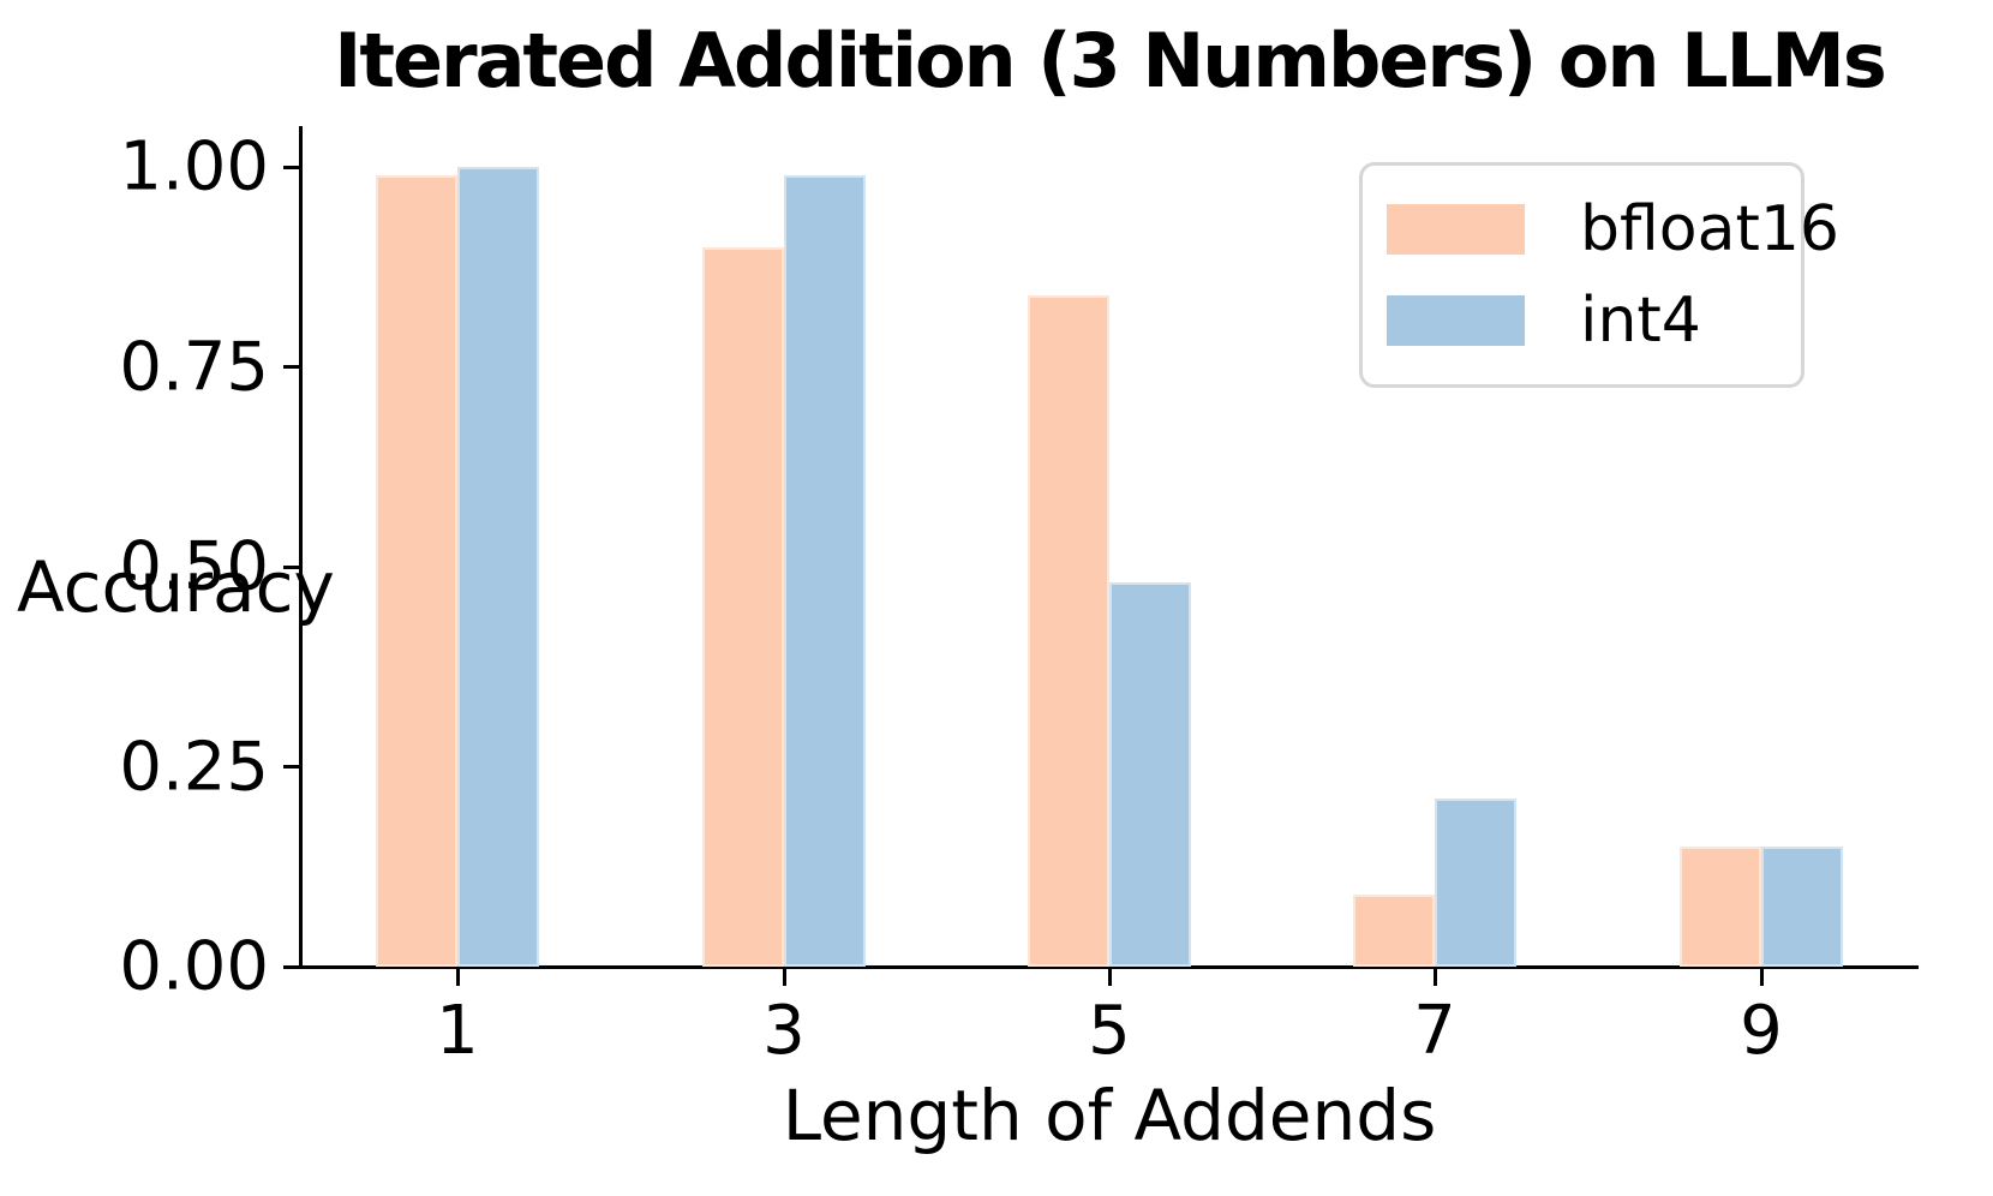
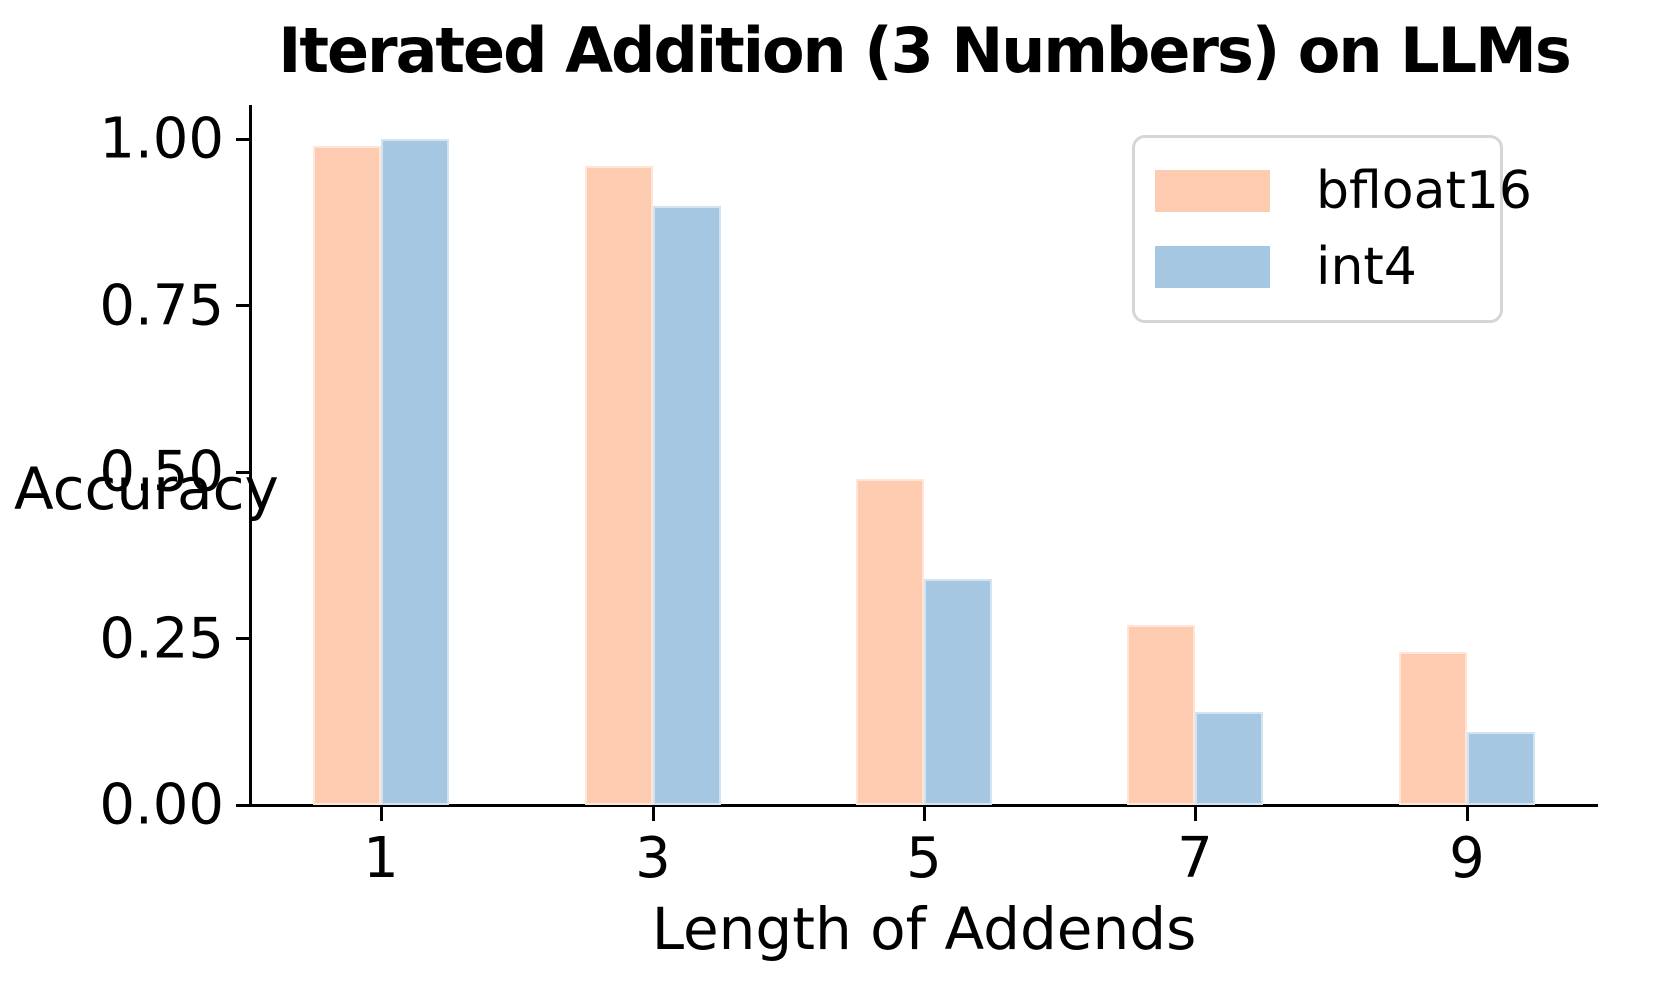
bfloat16/3: 0.90 -> 0.96
int4/3: 0.99 -> 0.90
bfloat16/5: 0.84 -> 0.49
int4/5: 0.48 -> 0.34
bfloat16/7: 0.09 -> 0.27
int4/7: 0.21 -> 0.14
bfloat16/9: 0.15 -> 0.23
int4/9: 0.15 -> 0.11
